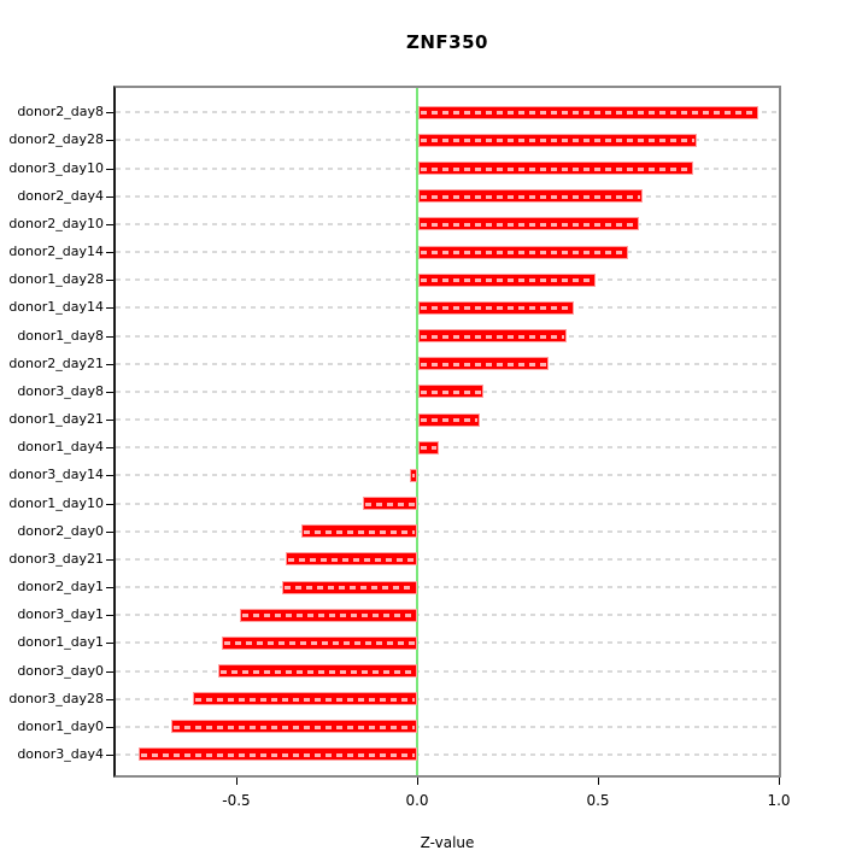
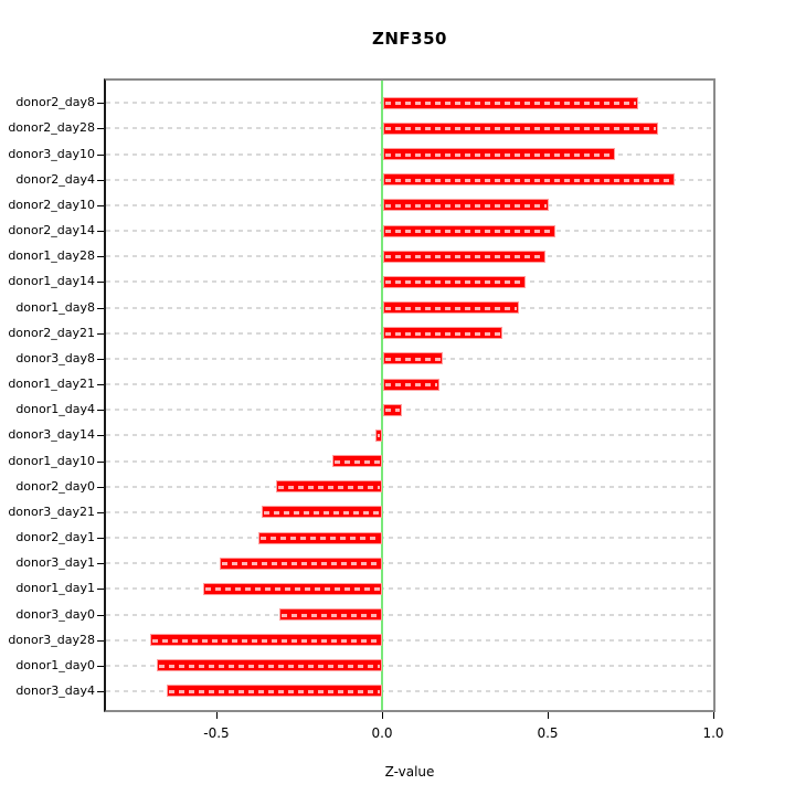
donor2_day8: 0.94 -> 0.77
donor2_day28: 0.77 -> 0.83
donor3_day10: 0.76 -> 0.70
donor2_day4: 0.62 -> 0.88
donor2_day10: 0.61 -> 0.50
donor2_day14: 0.58 -> 0.52
donor3_day0: -0.55 -> -0.31
donor3_day28: -0.62 -> -0.70
donor3_day4: -0.77 -> -0.65
